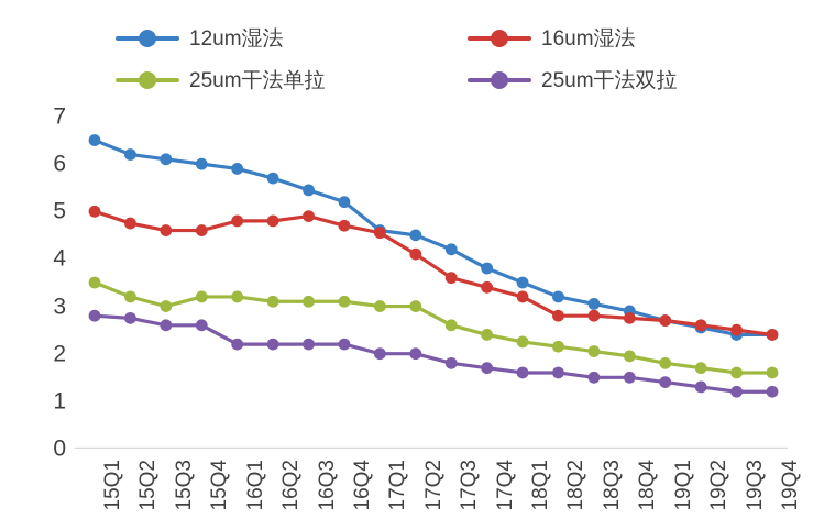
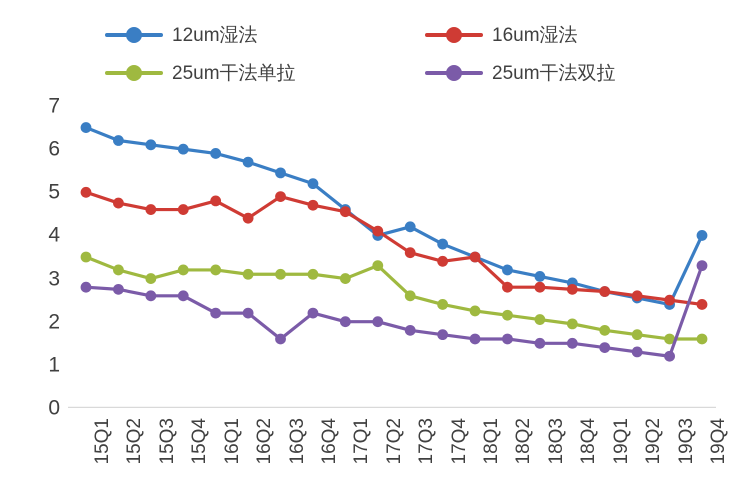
16um湿法/16Q2: 4.8 -> 4.4
25um干法双拉/16Q3: 2.2 -> 1.6
12um湿法/17Q2: 4.5 -> 4.0
25um干法单拉/17Q2: 3.0 -> 3.3
16um湿法/18Q1: 3.2 -> 3.5
12um湿法/19Q4: 2.4 -> 4.0
25um干法双拉/19Q4: 1.2 -> 3.3
